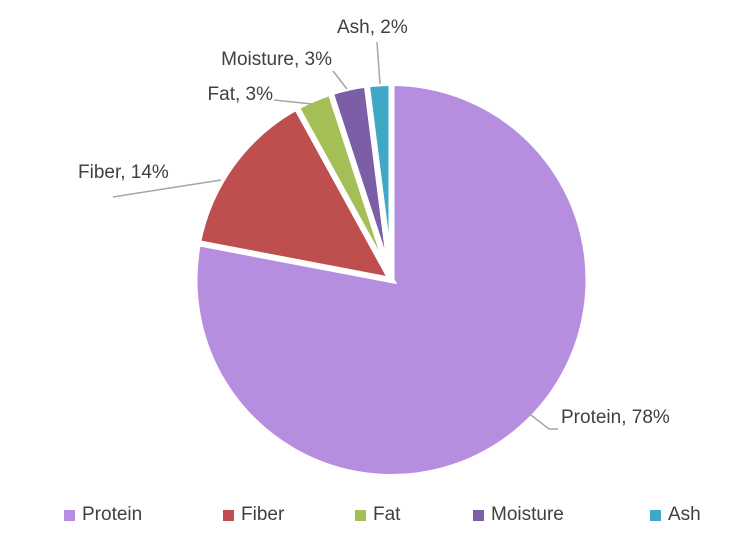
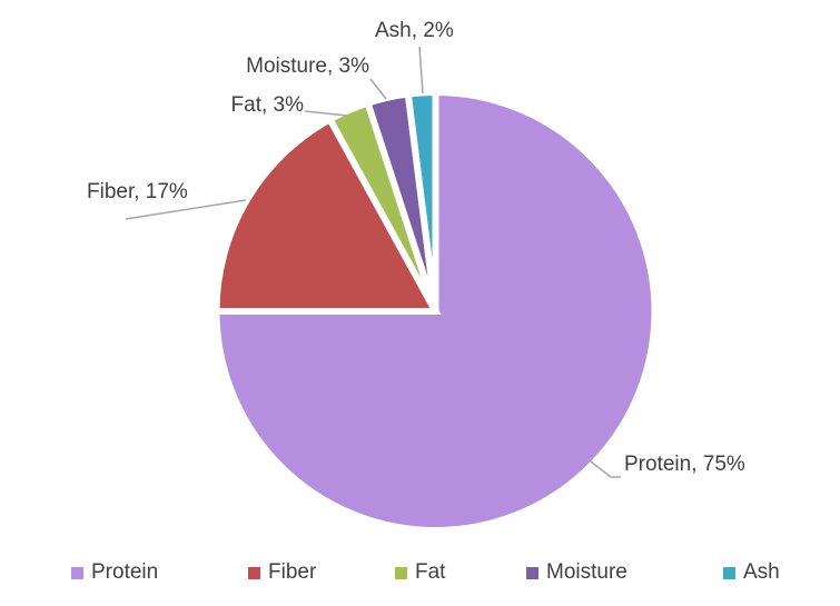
Protein: 78% -> 75%
Fiber: 14% -> 17%
